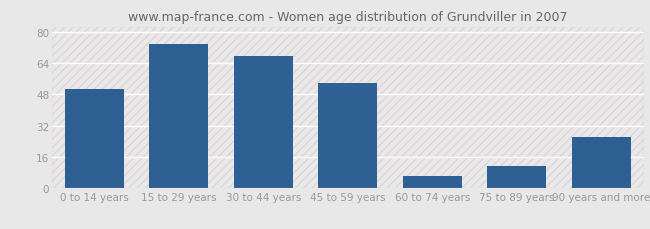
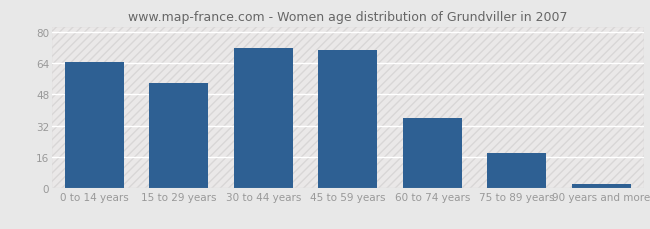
0 to 14 years: 51 -> 65
15 to 29 years: 74 -> 54
30 to 44 years: 68 -> 72
45 to 59 years: 54 -> 71
60 to 74 years: 6 -> 36
75 to 89 years: 11 -> 18
90 years and more: 26 -> 2
